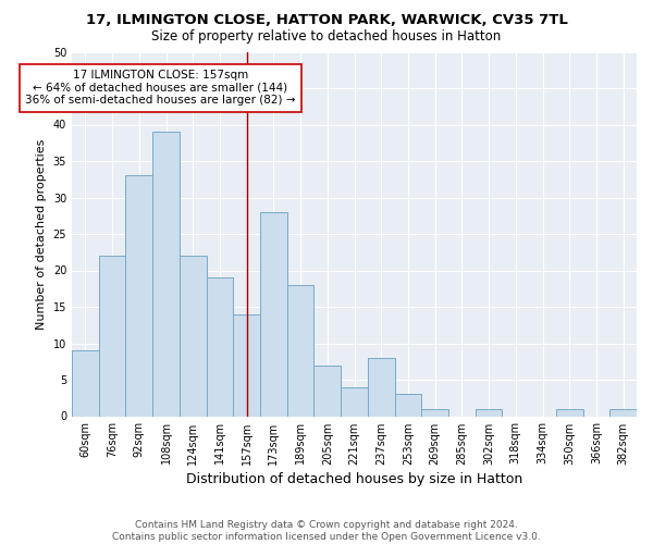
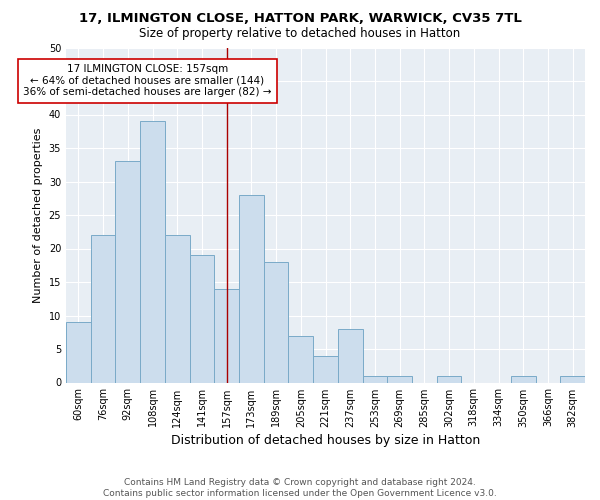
253sqm: 3 -> 1
